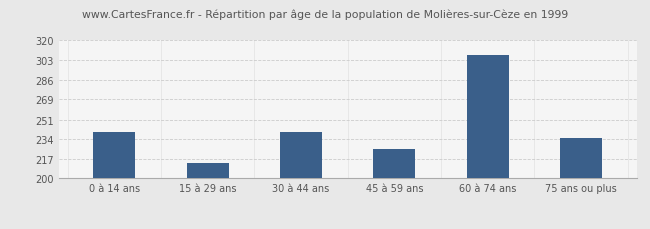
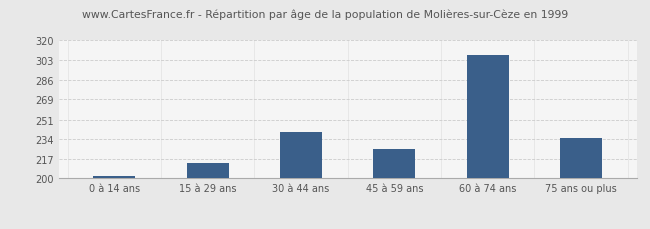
0 à 14 ans: 240 -> 202
